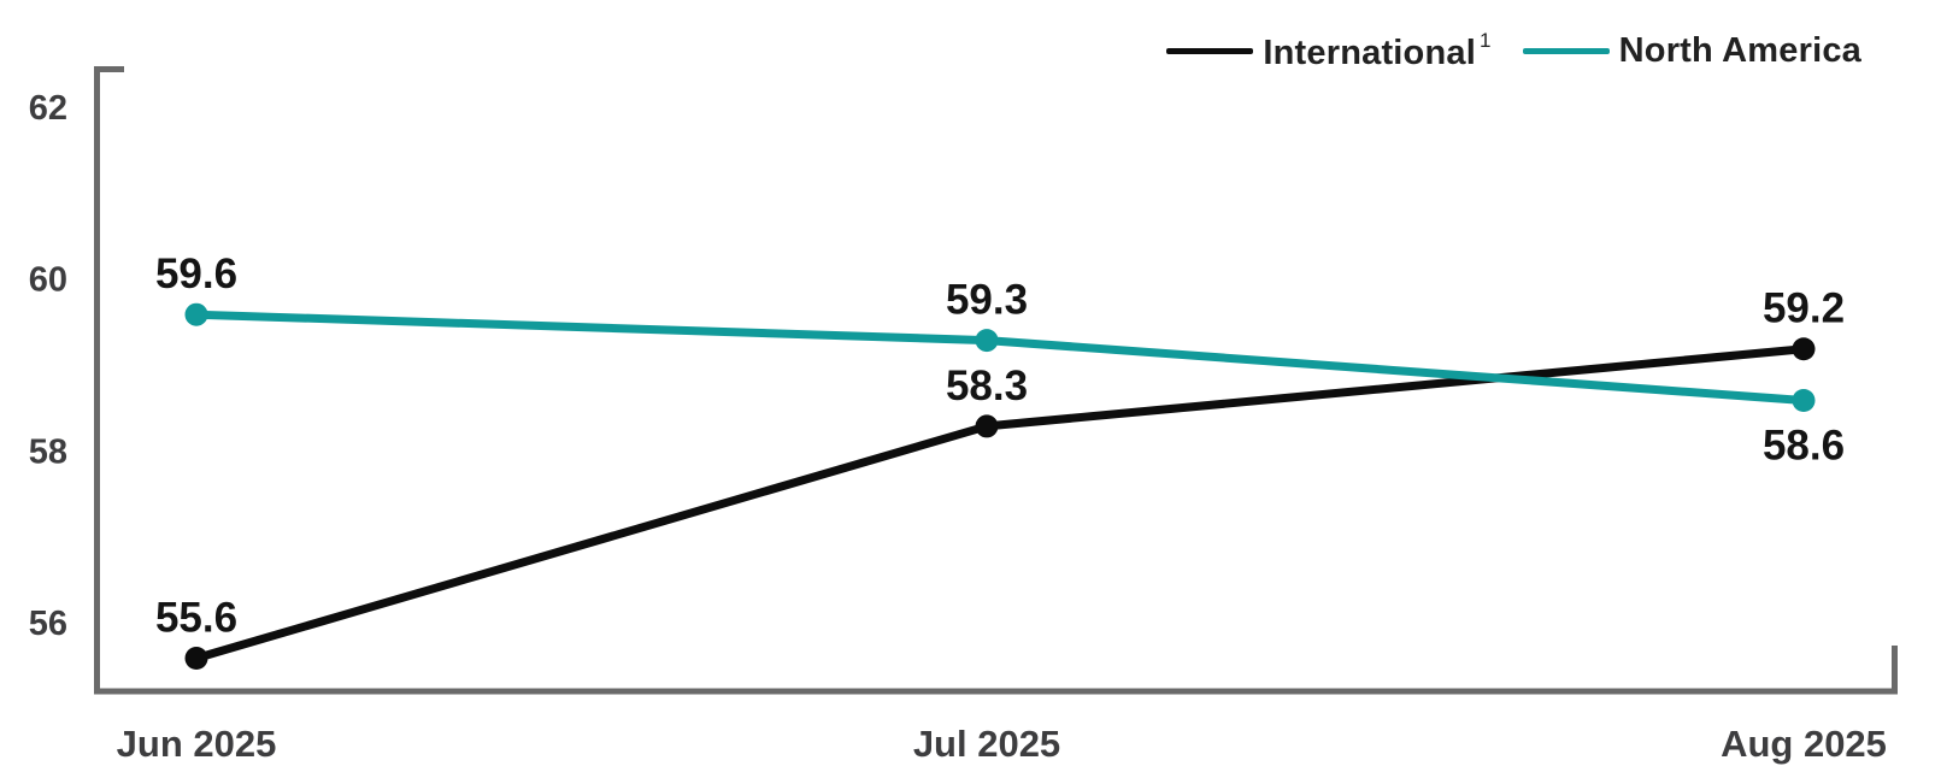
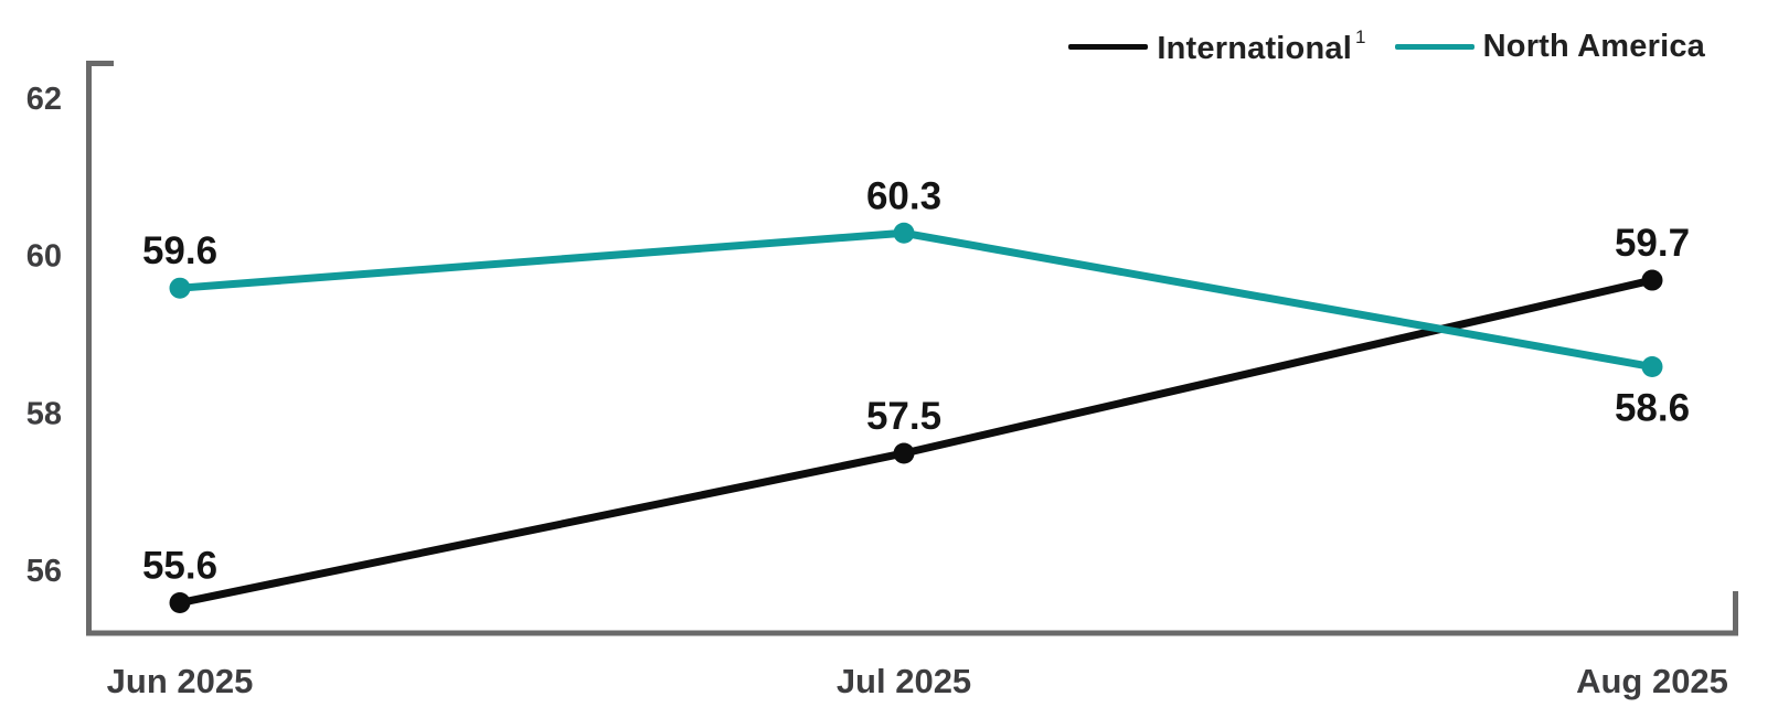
International/Jul 2025: 58.3 -> 57.5
North America/Jul 2025: 59.3 -> 60.3
International/Aug 2025: 59.2 -> 59.7
